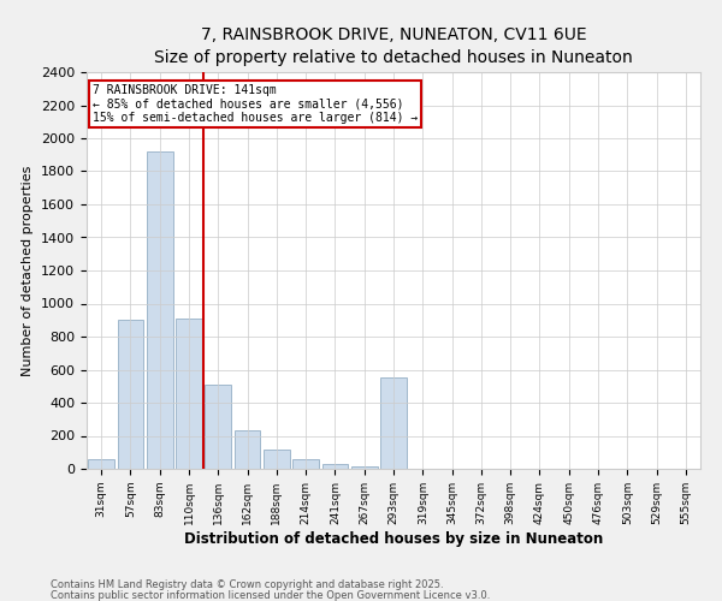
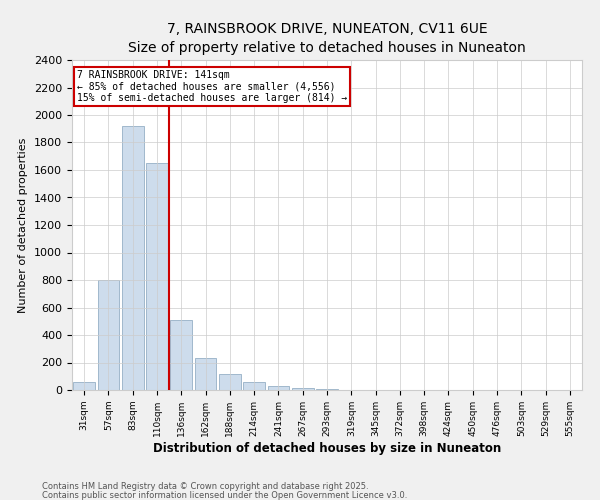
57sqm: 900 -> 800
110sqm: 910 -> 1650
293sqm: 550 -> 0
